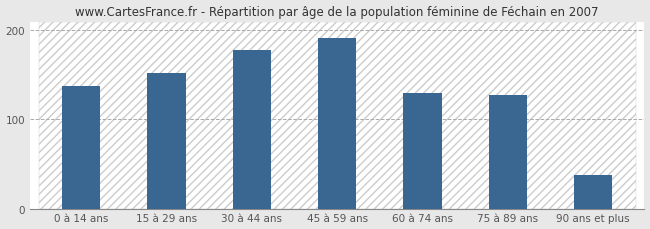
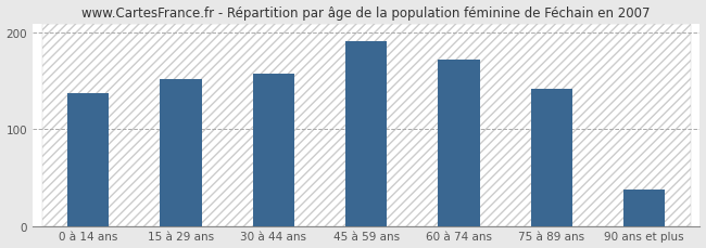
30 à 44 ans: 178 -> 158
60 à 74 ans: 130 -> 172
75 à 89 ans: 128 -> 142
